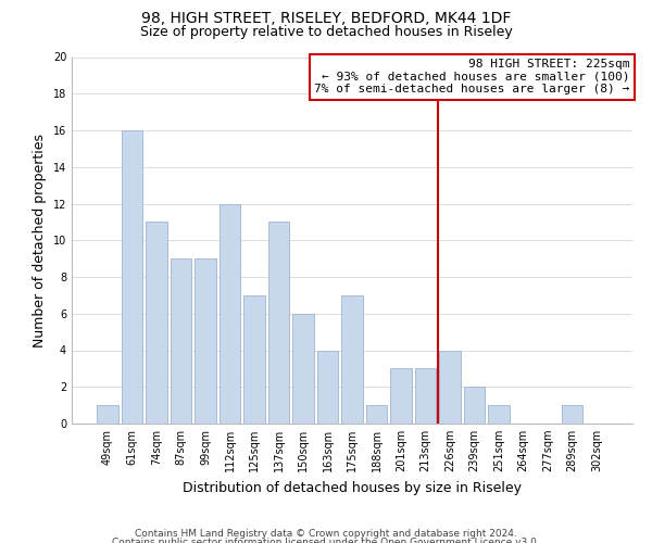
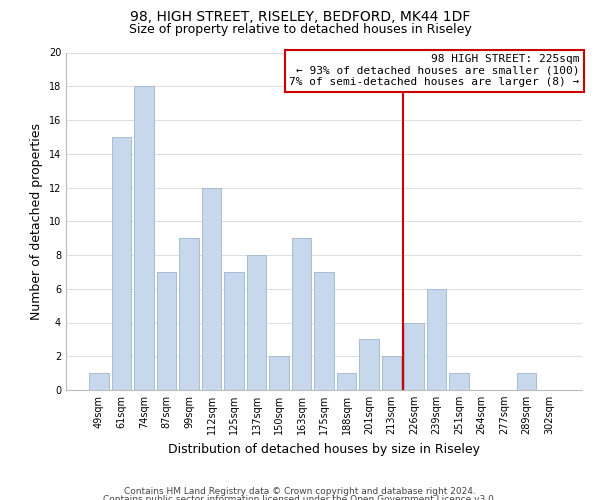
61sqm: 16 -> 15
74sqm: 11 -> 18
87sqm: 9 -> 7
137sqm: 11 -> 8
150sqm: 6 -> 2
163sqm: 4 -> 9
213sqm: 3 -> 2
239sqm: 2 -> 6
